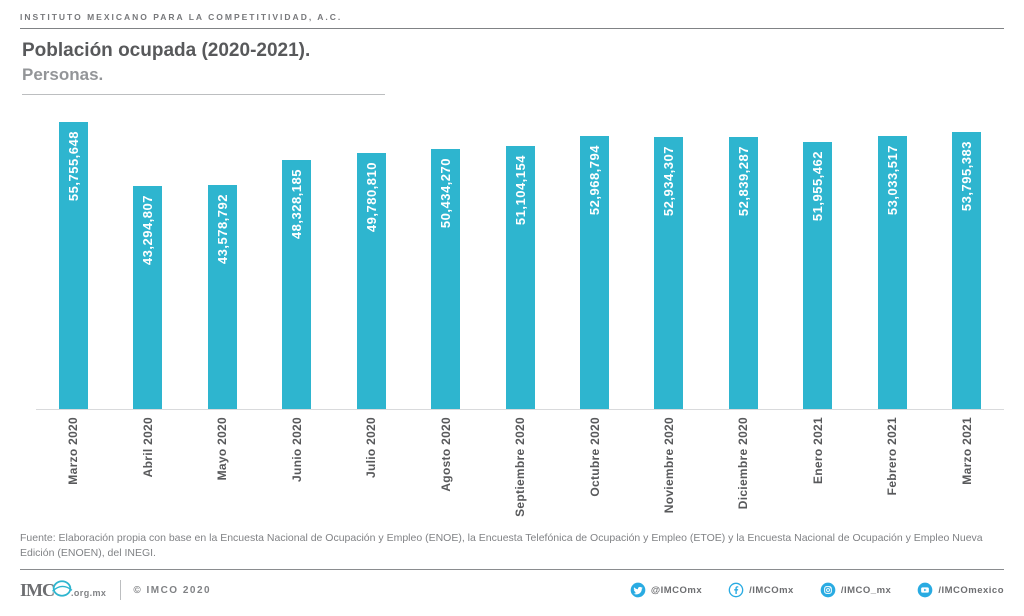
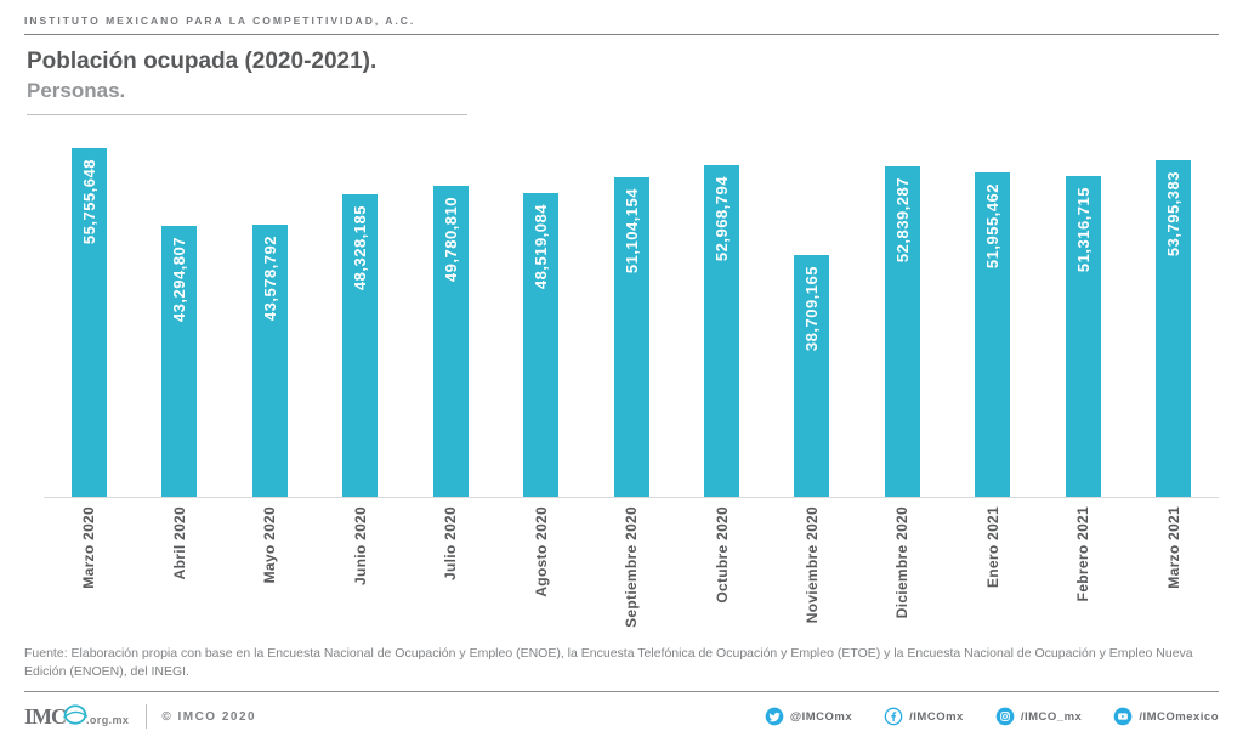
Agosto 2020: 50,434,270 -> 48,519,084
Noviembre 2020: 52,934,307 -> 38,709,165
Febrero 2021: 53,033,517 -> 51,316,715
